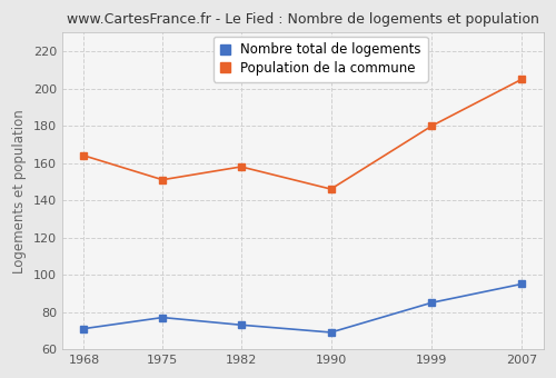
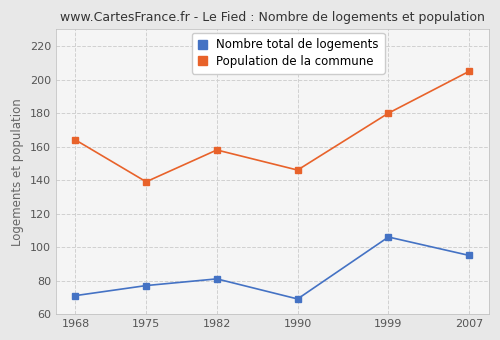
Population de la commune/1975: 151 -> 139
Nombre total de logements/1982: 73 -> 81
Nombre total de logements/1999: 85 -> 106
